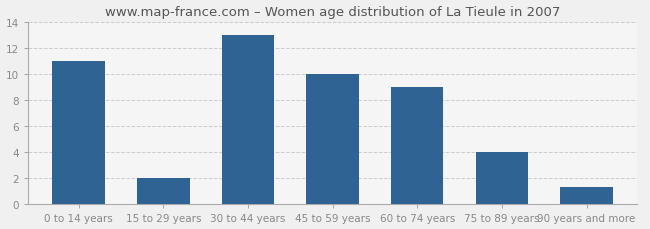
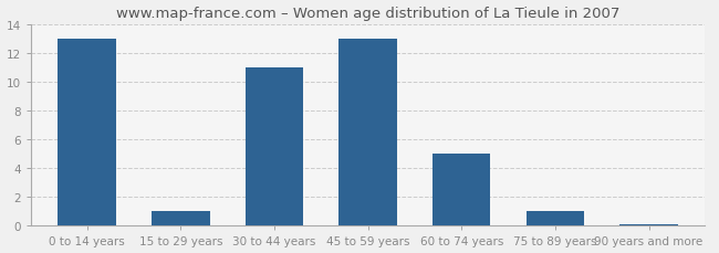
0 to 14 years: 11.0 -> 13.0
15 to 29 years: 2.0 -> 1.0
30 to 44 years: 13.0 -> 11.0
45 to 59 years: 10.0 -> 13.0
60 to 74 years: 9.0 -> 5.0
75 to 89 years: 4.0 -> 1.0
90 years and more: 1.3 -> 0.1
